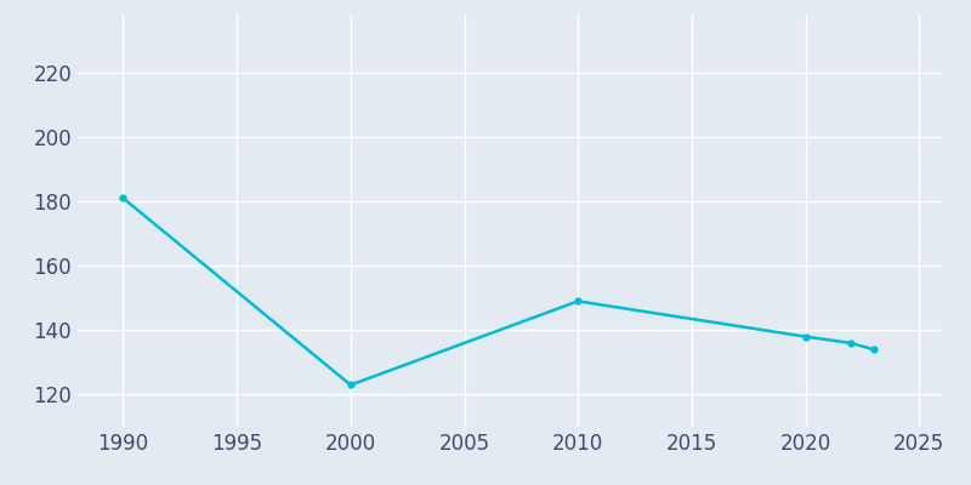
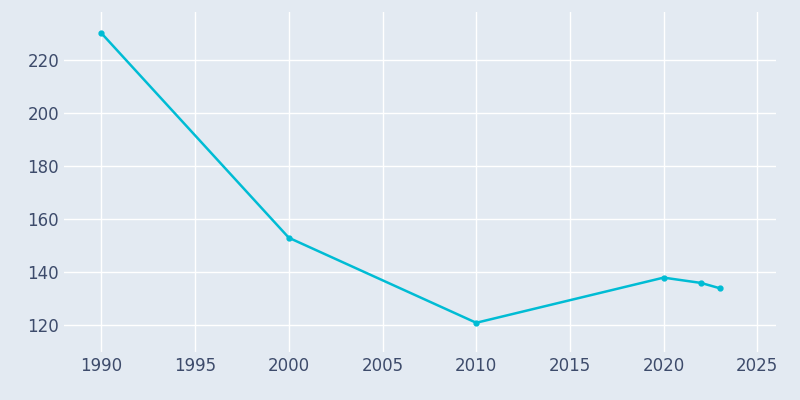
1990: 181 -> 230
2000: 123 -> 153
2010: 149 -> 121
